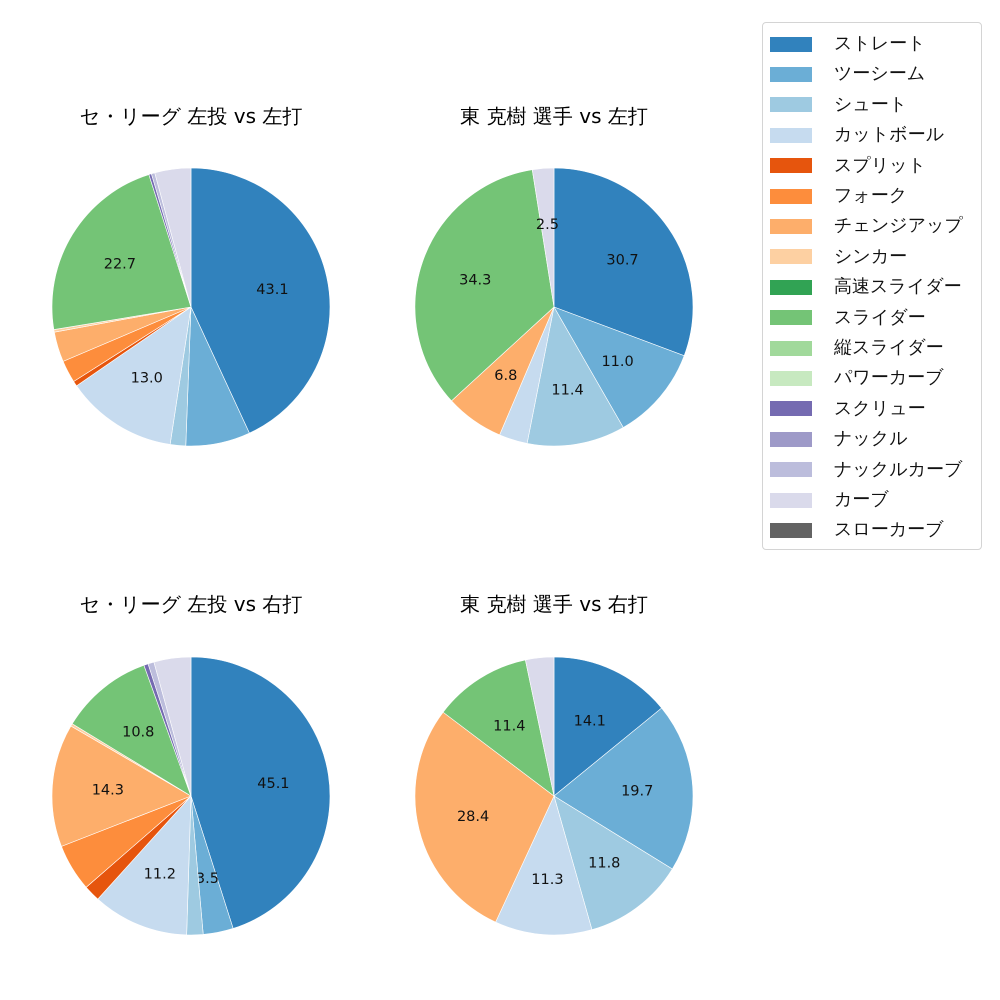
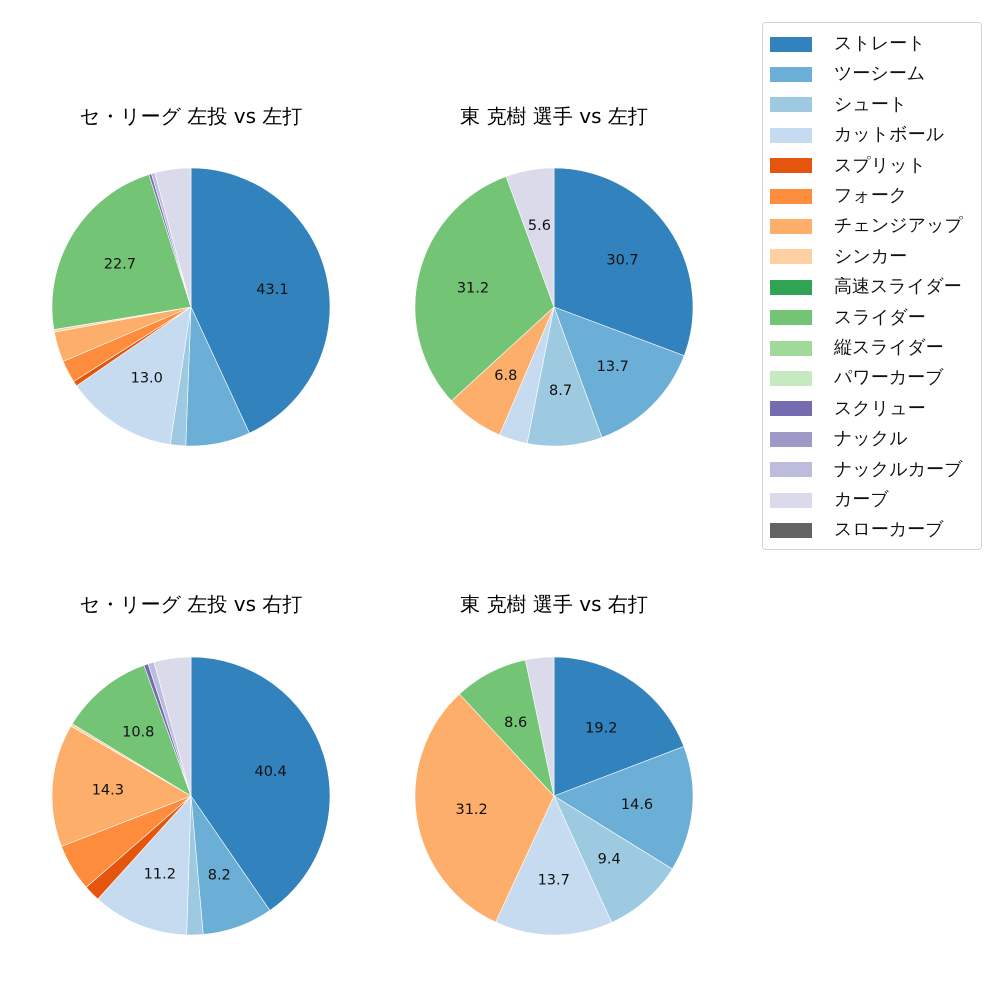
東 克樹 選手 vs 左打/ツーシーム: 11.0 -> 13.7
東 克樹 選手 vs 左打/シュート: 11.4 -> 8.7
東 克樹 選手 vs 左打/スライダー: 34.3 -> 31.2
東 克樹 選手 vs 左打/カーブ: 2.5 -> 5.6
セ・リーグ 左投 vs 右打/ストレート: 45.1 -> 40.4
セ・リーグ 左投 vs 右打/ツーシーム: 3.5 -> 8.2
東 克樹 選手 vs 右打/ストレート: 14.1 -> 19.2
東 克樹 選手 vs 右打/ツーシーム: 19.7 -> 14.6
東 克樹 選手 vs 右打/シュート: 11.8 -> 9.4
東 克樹 選手 vs 右打/カットボール: 11.3 -> 13.7
東 克樹 選手 vs 右打/チェンジアップ: 28.4 -> 31.2
東 克樹 選手 vs 右打/スライダー: 11.4 -> 8.6
